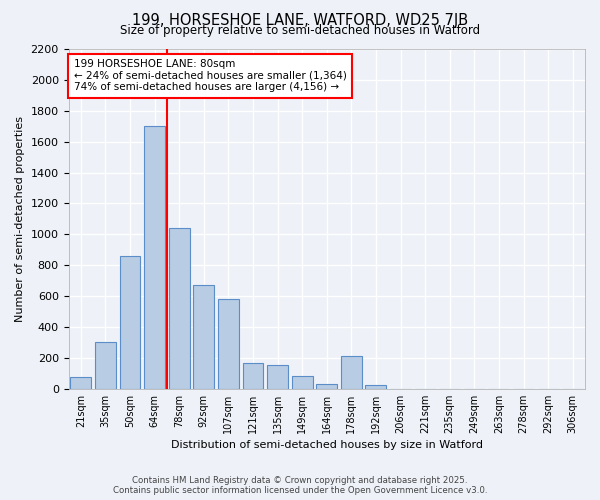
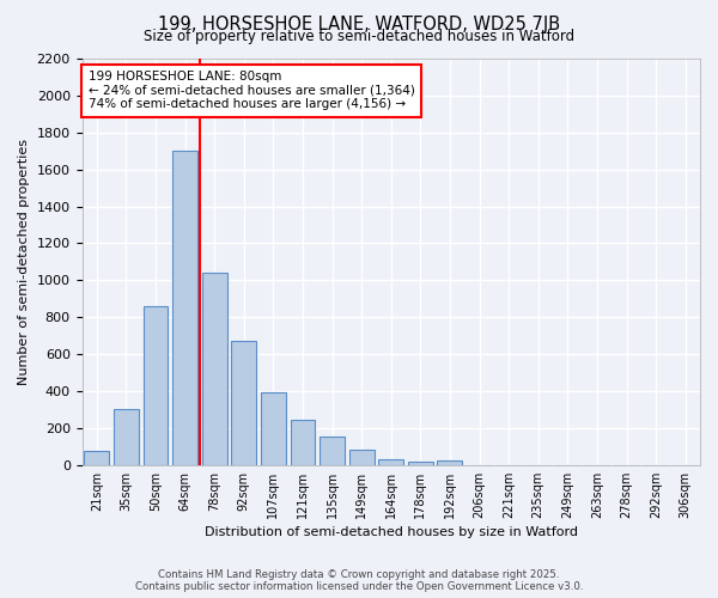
107sqm: 580 -> 400
121sqm: 170 -> 240
178sqm: 210 -> 20
